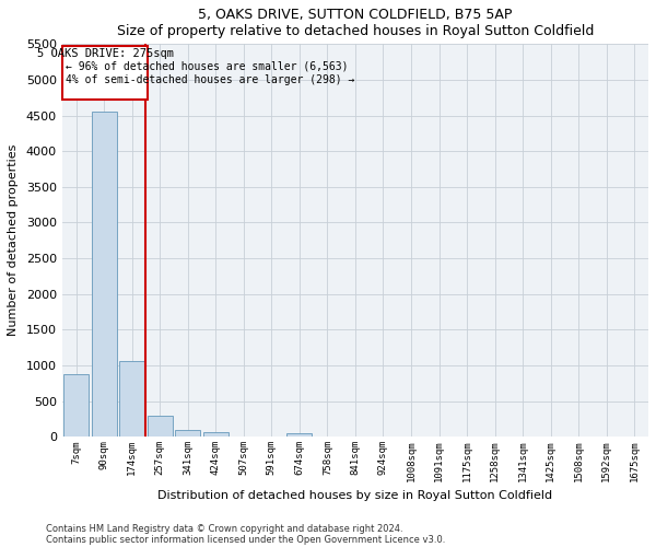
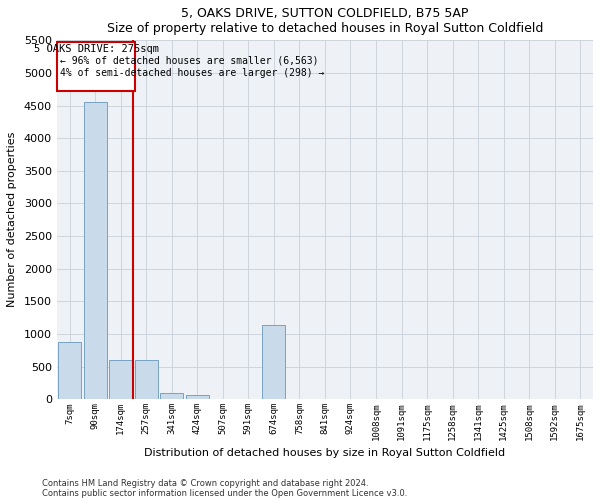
174sqm: 1060 -> 600
257sqm: 300 -> 600
674sqm: 60 -> 1140
